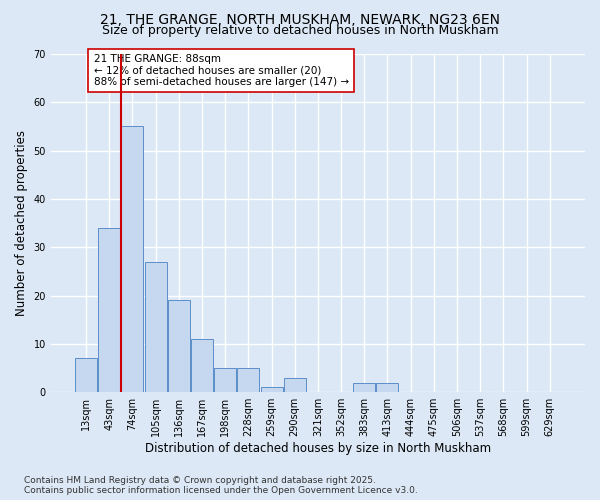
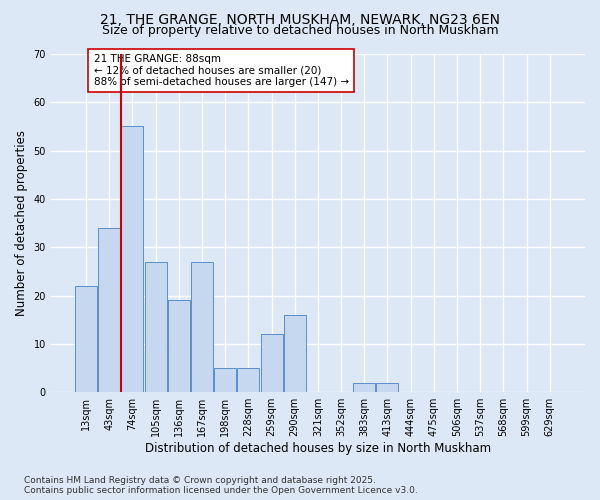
13sqm: 7 -> 22
167sqm: 11 -> 27
259sqm: 1 -> 12
290sqm: 3 -> 16
